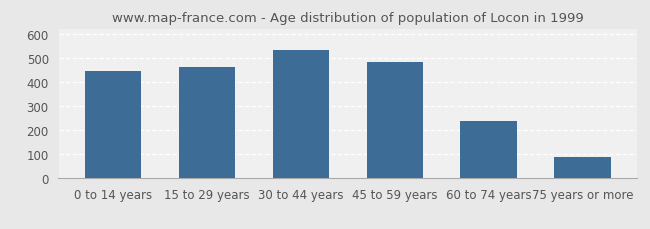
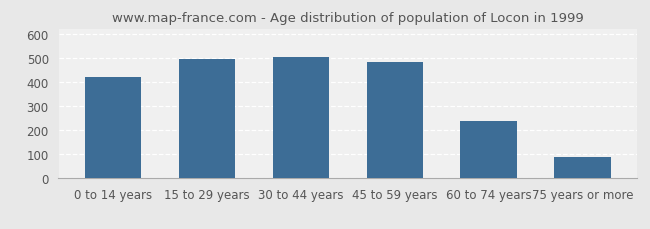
0 to 14 years: 447 -> 420
15 to 29 years: 463 -> 495
30 to 44 years: 531 -> 505
